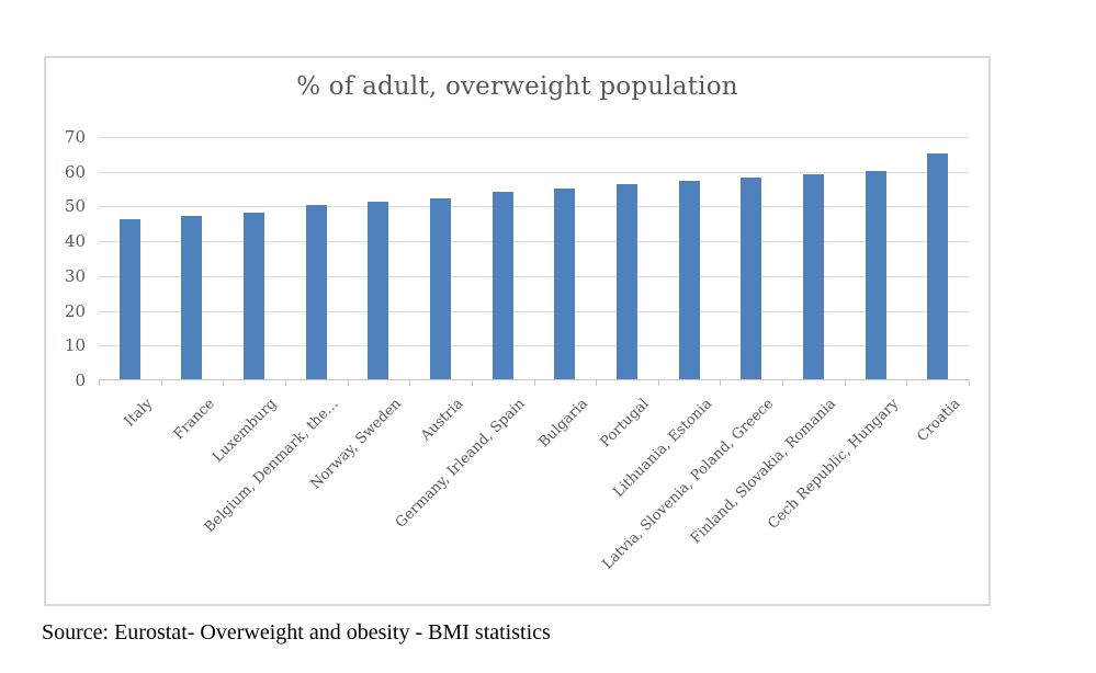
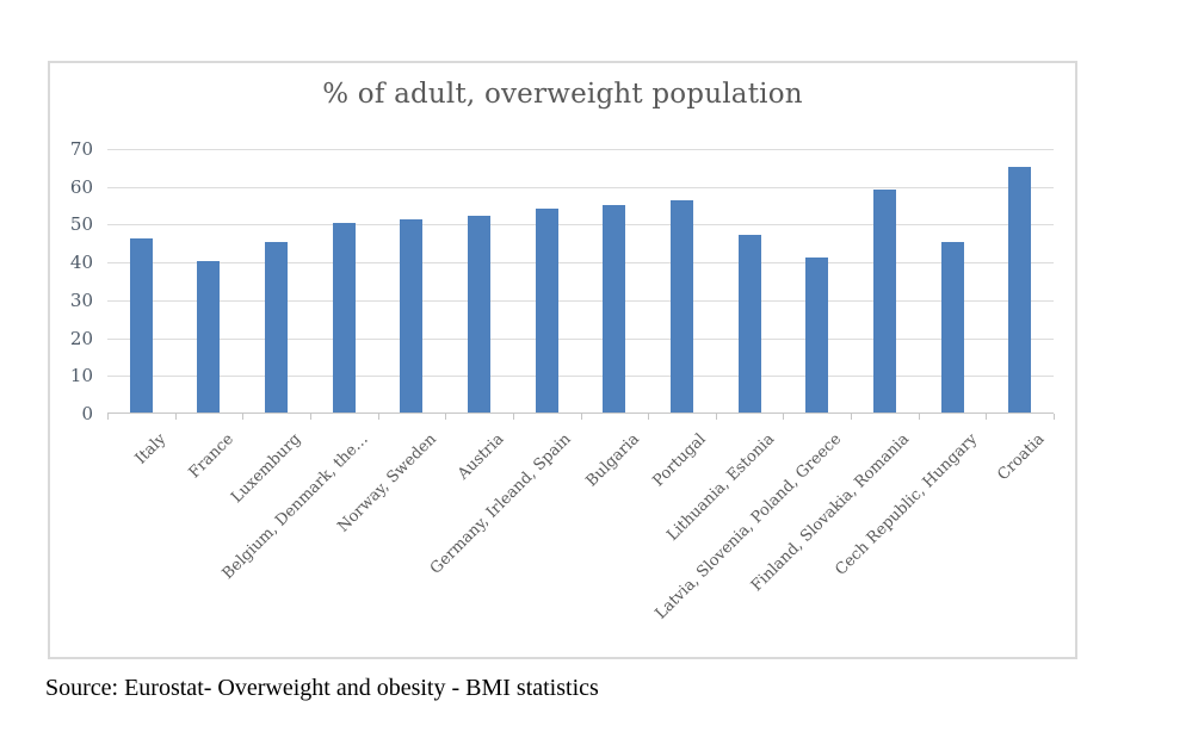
France: 47 -> 40
Luxemburg: 48 -> 45
Lithuania, Estonia: 57 -> 47
Latvia, Slovenia, Poland, Greece: 58 -> 41
Cech Republic, Hungary: 60 -> 45
